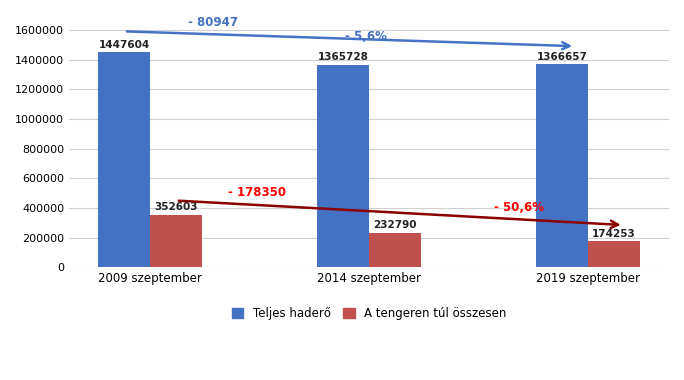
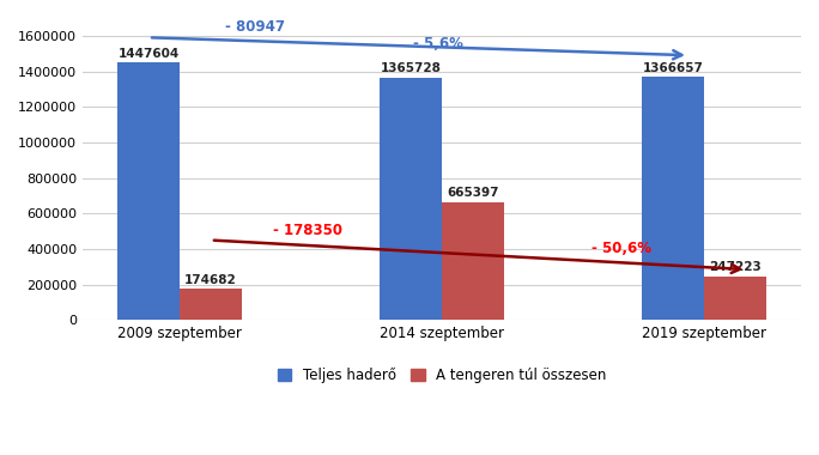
A tengeren túl összesen/2009 szeptember: 352603 -> 174682
A tengeren túl összesen/2014 szeptember: 232790 -> 665397
A tengeren túl összesen/2019 szeptember: 174253 -> 247223
